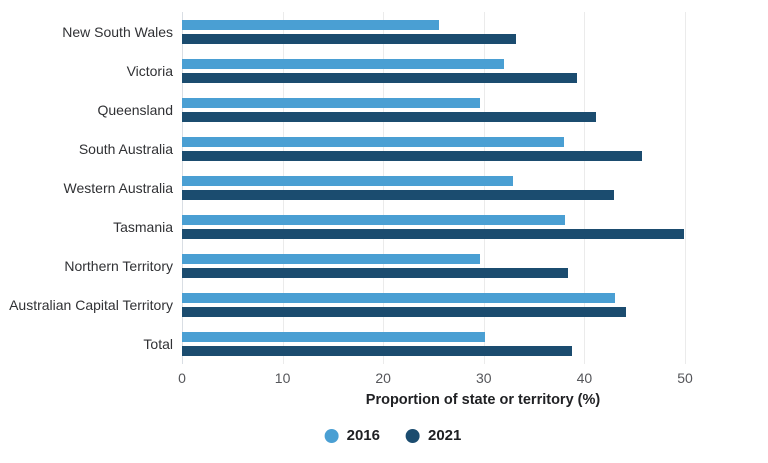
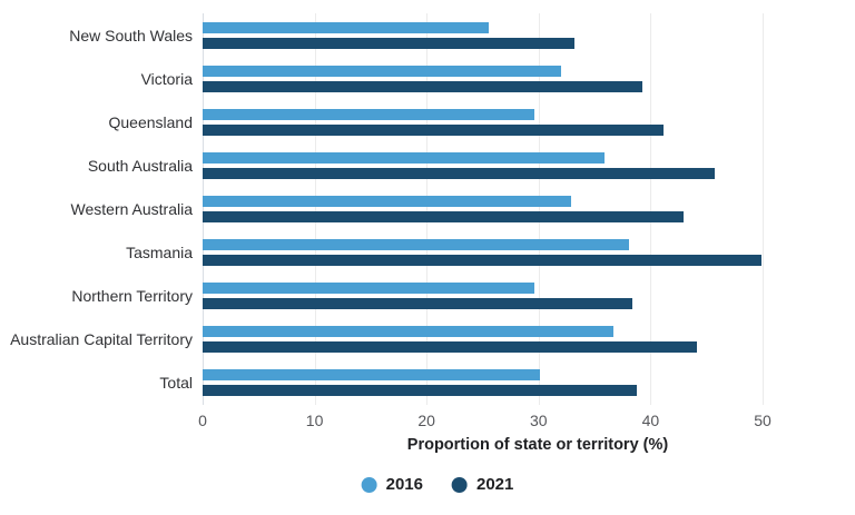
2016/South Australia: 38 -> 36
2016/Australian Capital Territory: 43 -> 37
